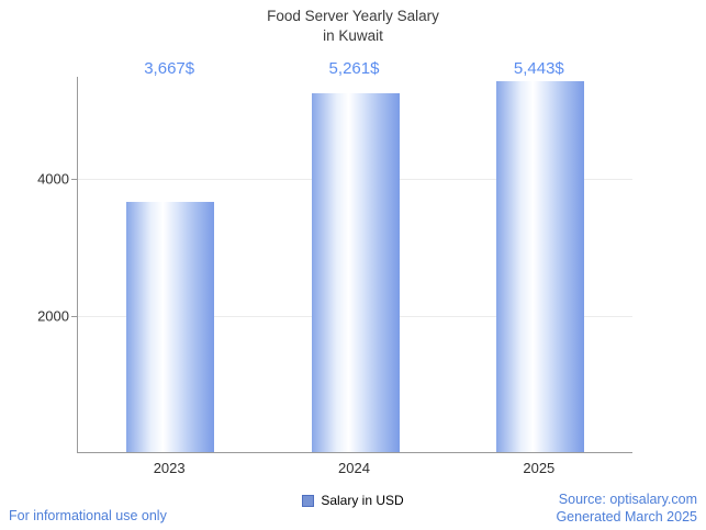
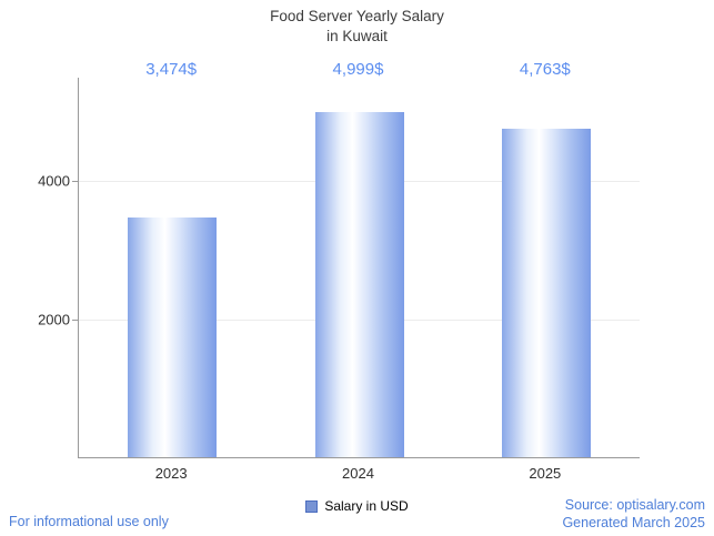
2023: 3,667 -> 3,474
2024: 5,261 -> 4,999
2025: 5,443 -> 4,763
